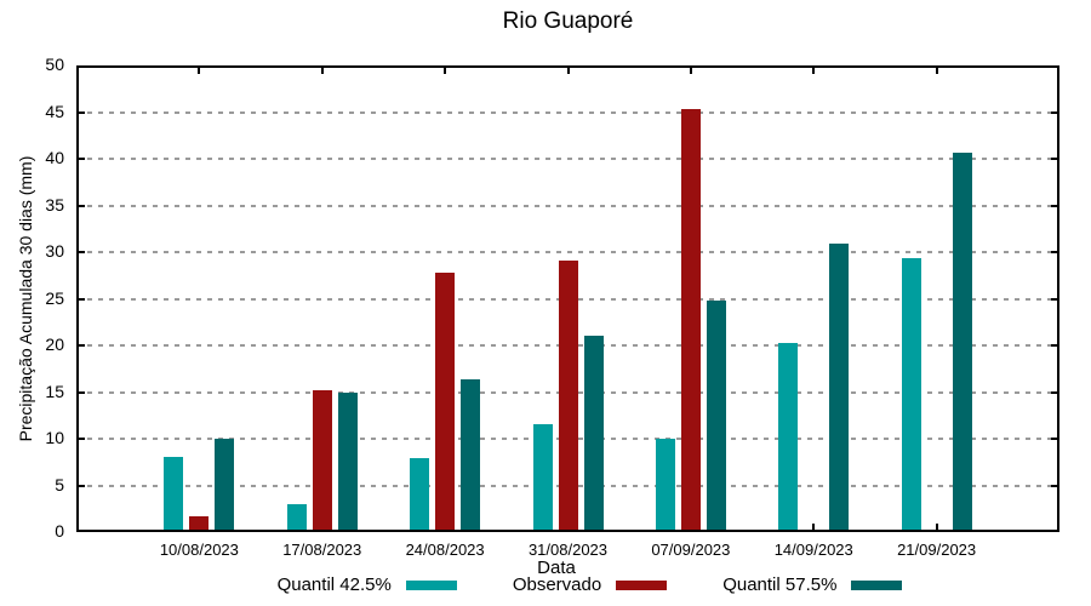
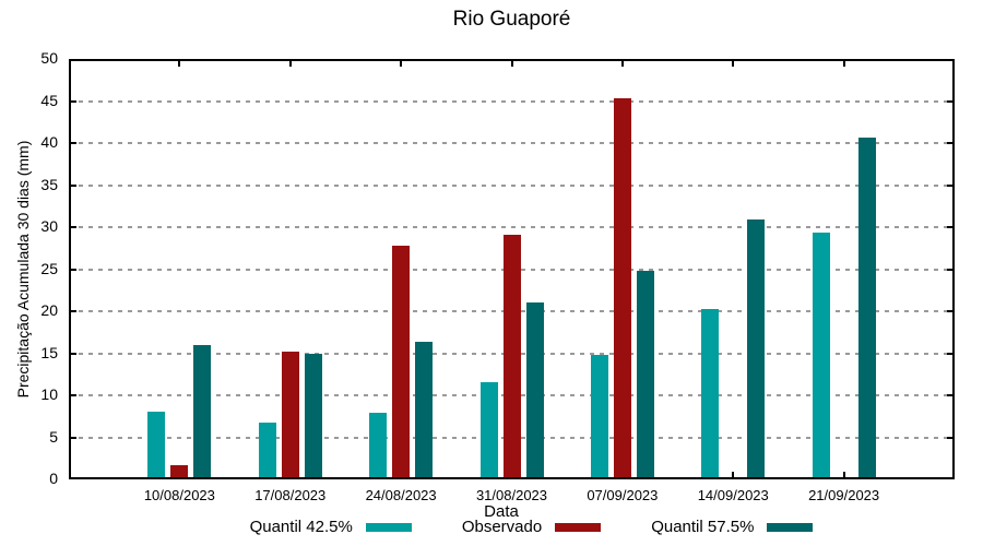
Quantil 57.5%/10/08/2023: 10 -> 16
Quantil 42.5%/17/08/2023: 3 -> 7
Quantil 42.5%/07/09/2023: 10 -> 15
